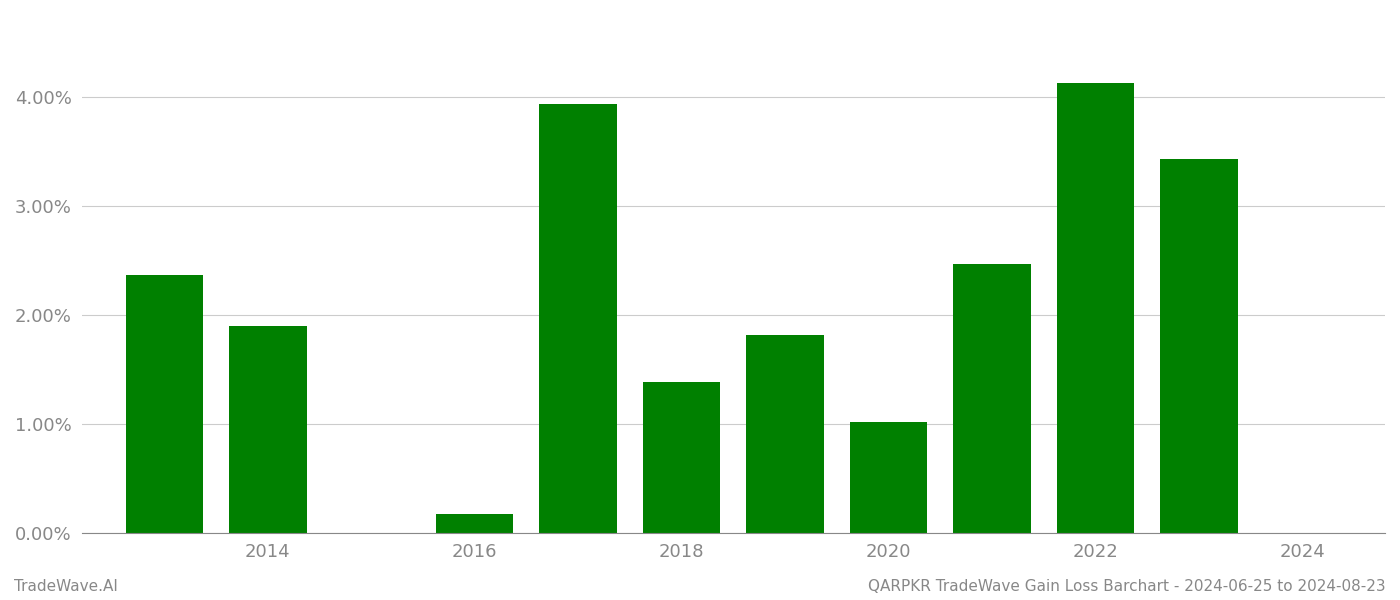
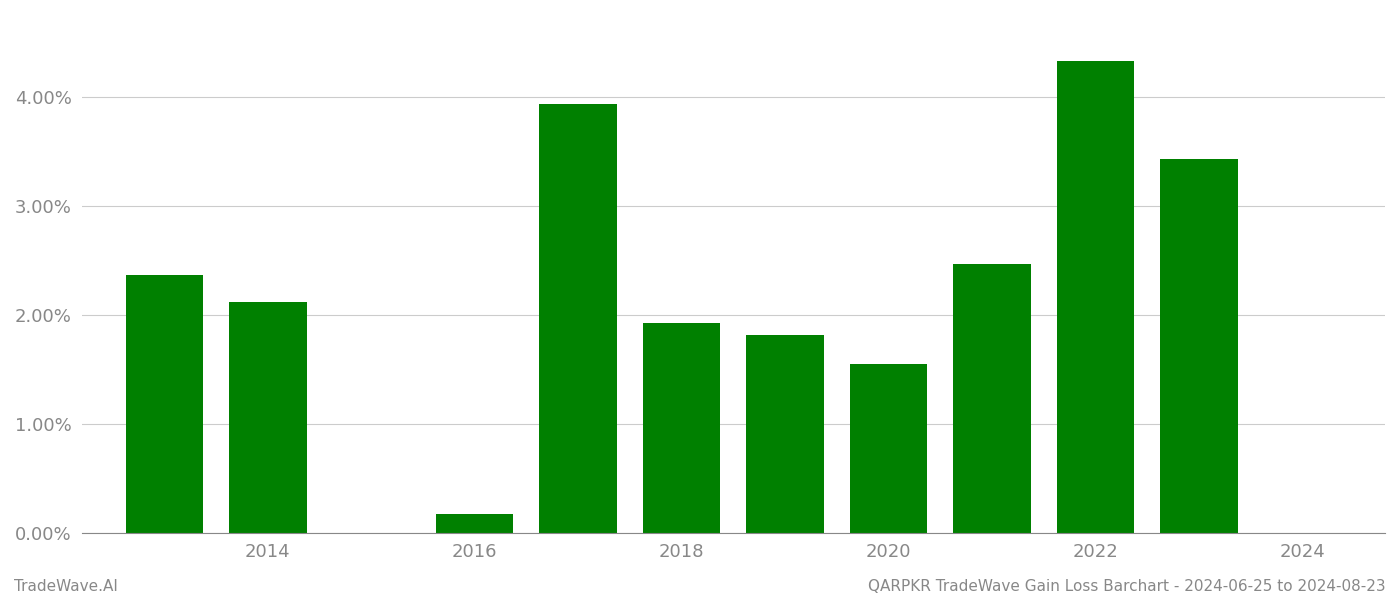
2014: 1.90% -> 2.12%
2018: 1.39% -> 1.93%
2020: 1.02% -> 1.55%
2022: 4.13% -> 4.33%
